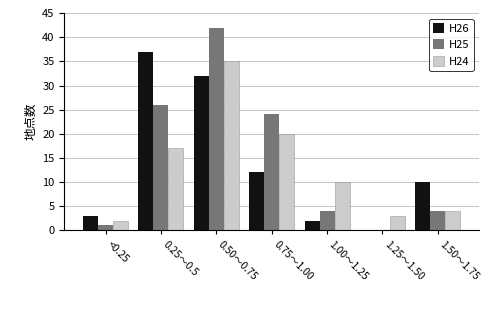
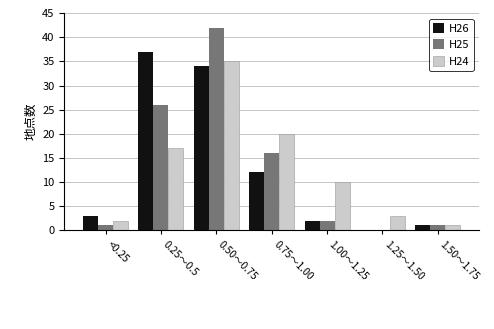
H26/0.50〜0.75: 32 -> 34
H25/0.75〜1.00: 24 -> 16
H25/1.00〜1.25: 4 -> 2
H26/1.50〜1.75: 10 -> 1
H25/1.50〜1.75: 4 -> 1
H24/1.50〜1.75: 4 -> 1
